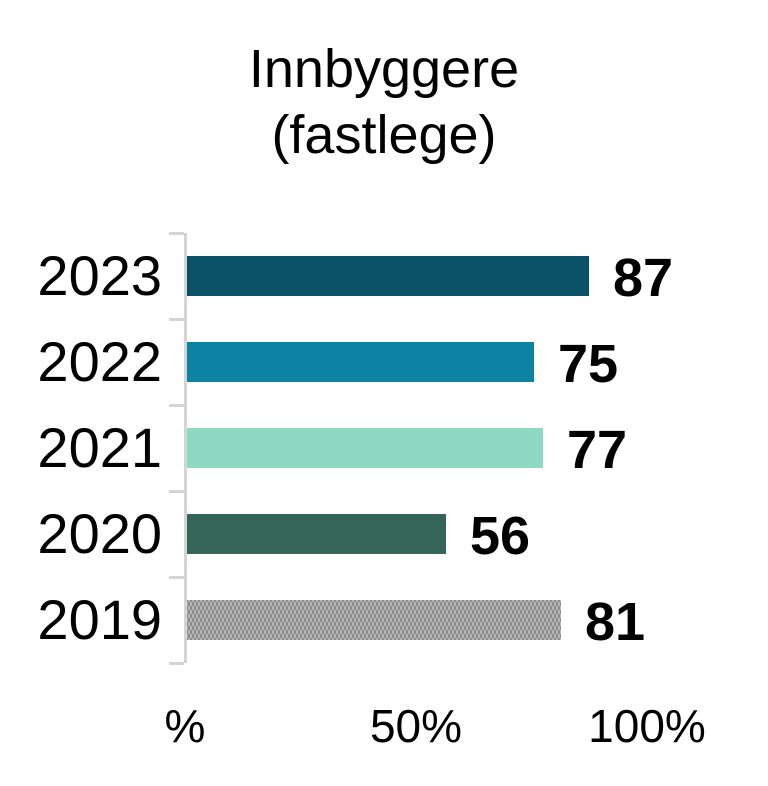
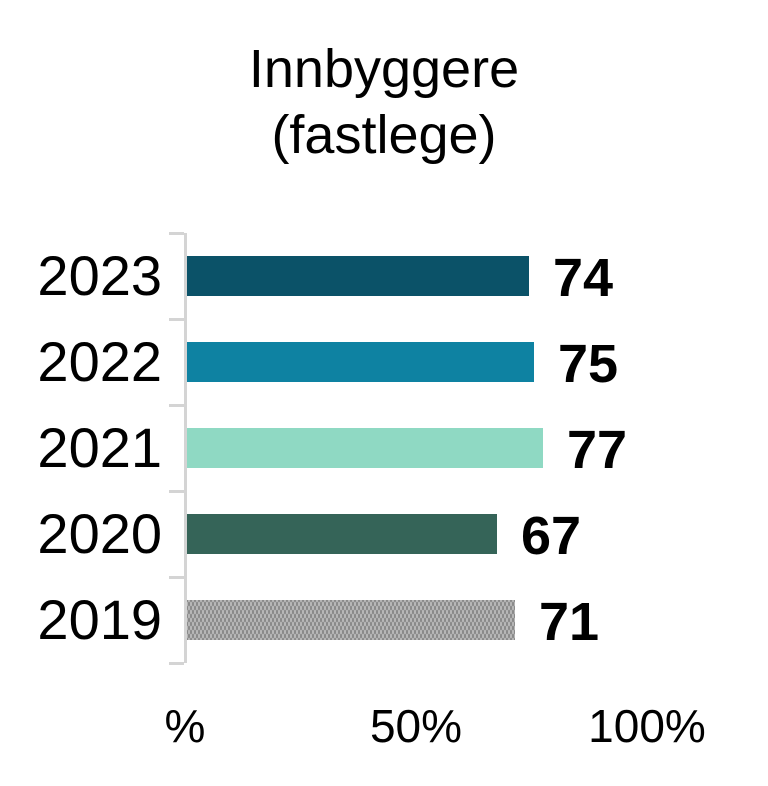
2023: 87 -> 74
2020: 56 -> 67
2019: 81 -> 71
